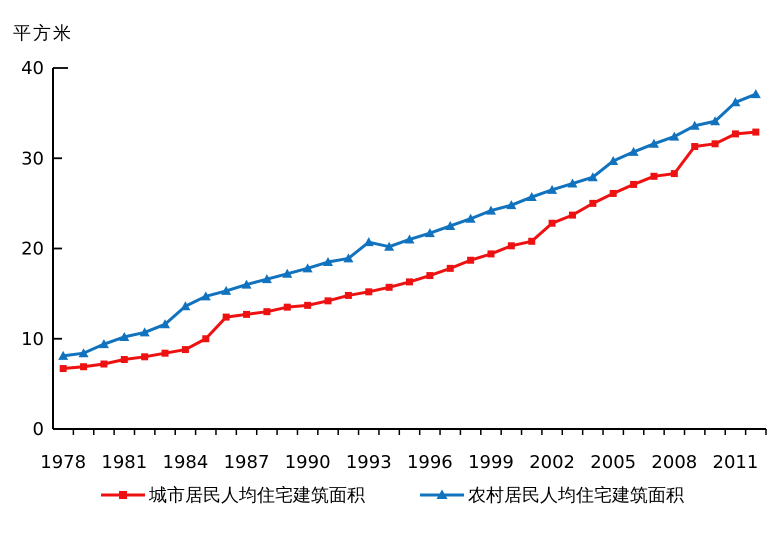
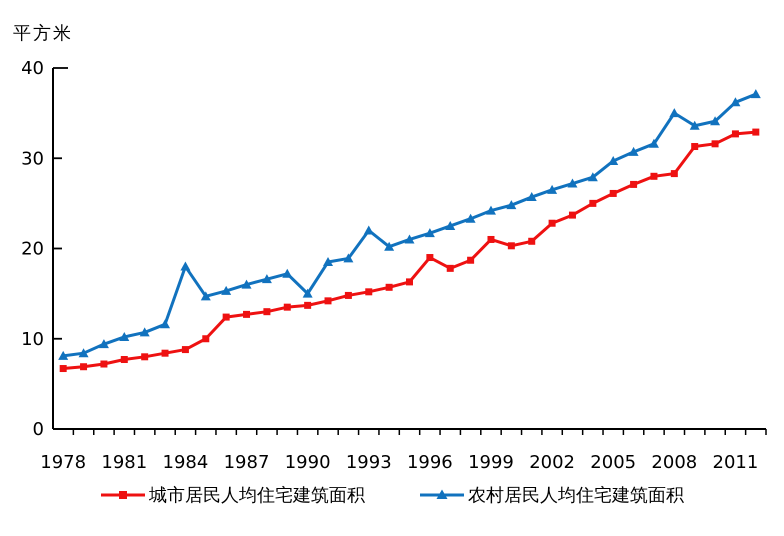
农村居民人均住宅建筑面积/1984: 14 -> 18
农村居民人均住宅建筑面积/1990: 18 -> 15
农村居民人均住宅建筑面积/1993: 21 -> 22
城市居民人均住宅建筑面积/1996: 17 -> 19
城市居民人均住宅建筑面积/1999: 19 -> 21
农村居民人均住宅建筑面积/2008: 32 -> 35
